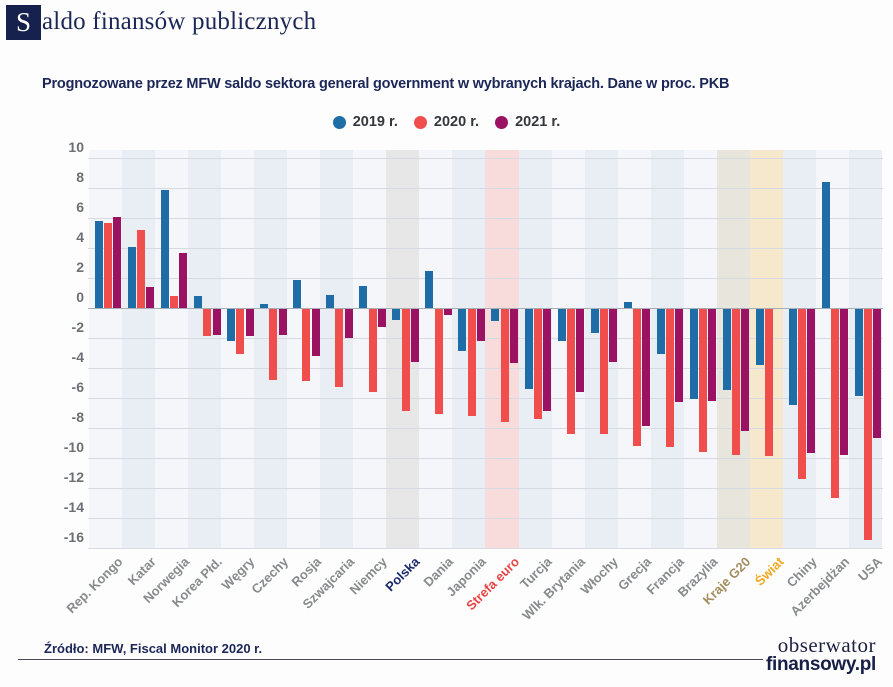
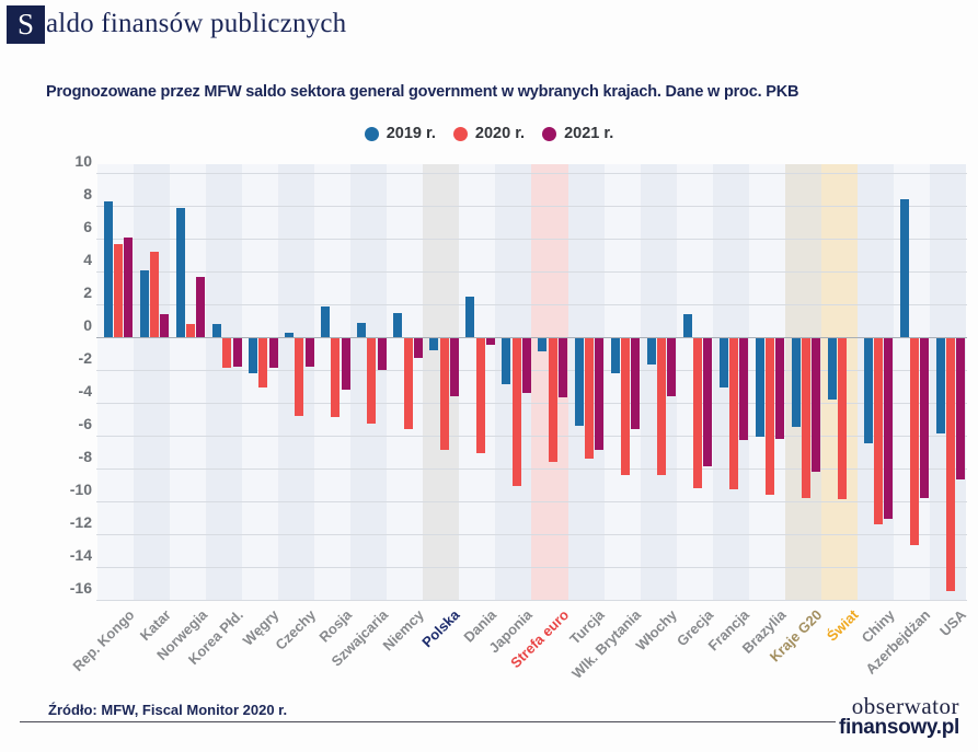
2019 r./Rep. Kongo: 5.8 -> 8.3
2020 r./Japonia: -7.1 -> -9.0
2021 r./Japonia: -2.1 -> -3.3
2019 r./Grecja: 0.4 -> 1.4
2021 r./Chiny: -9.6 -> -11.0
